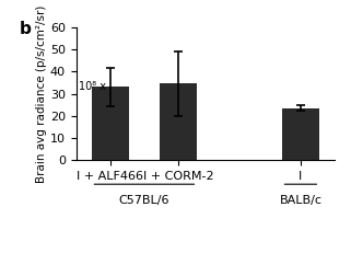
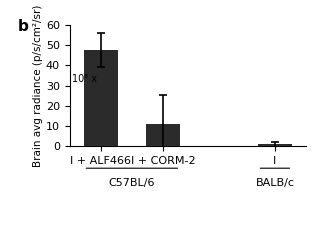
I + ALF466: 33.0 -> 47.5
I + CORM-2: 34.5 -> 11.0
I: 23.5 -> 1.0
